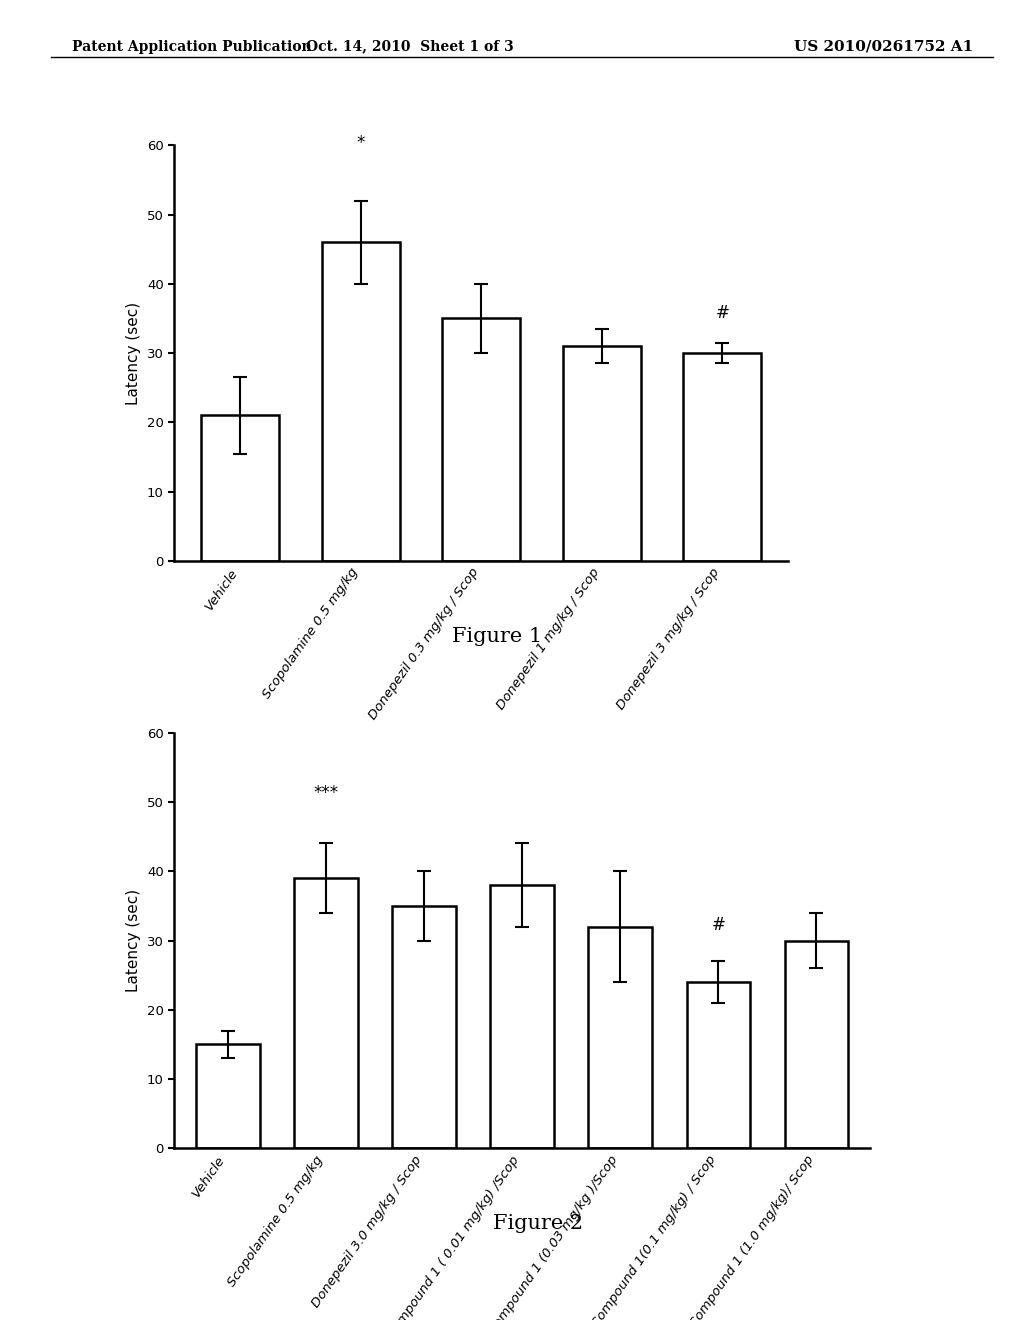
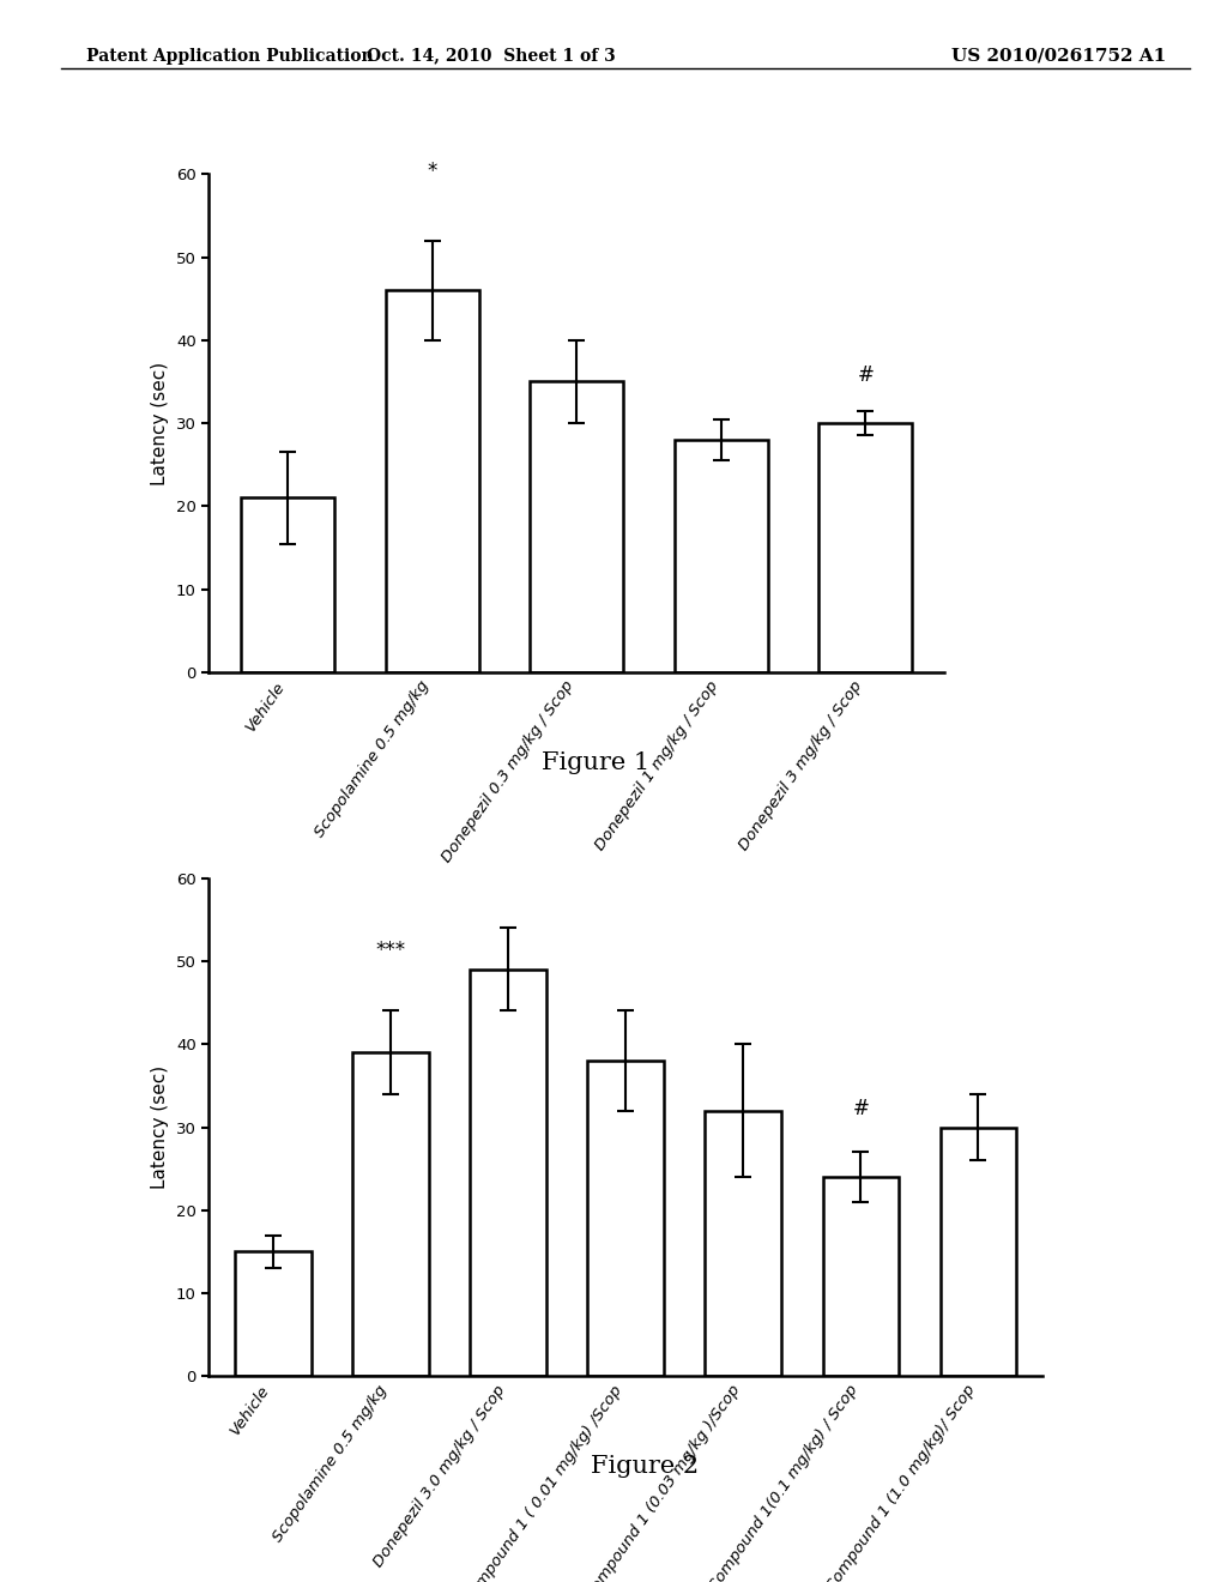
Donepezil 1 mg/kg / Scop: 31 -> 28
Donepezil 3.0 mg/kg / Scop: 35 -> 49
